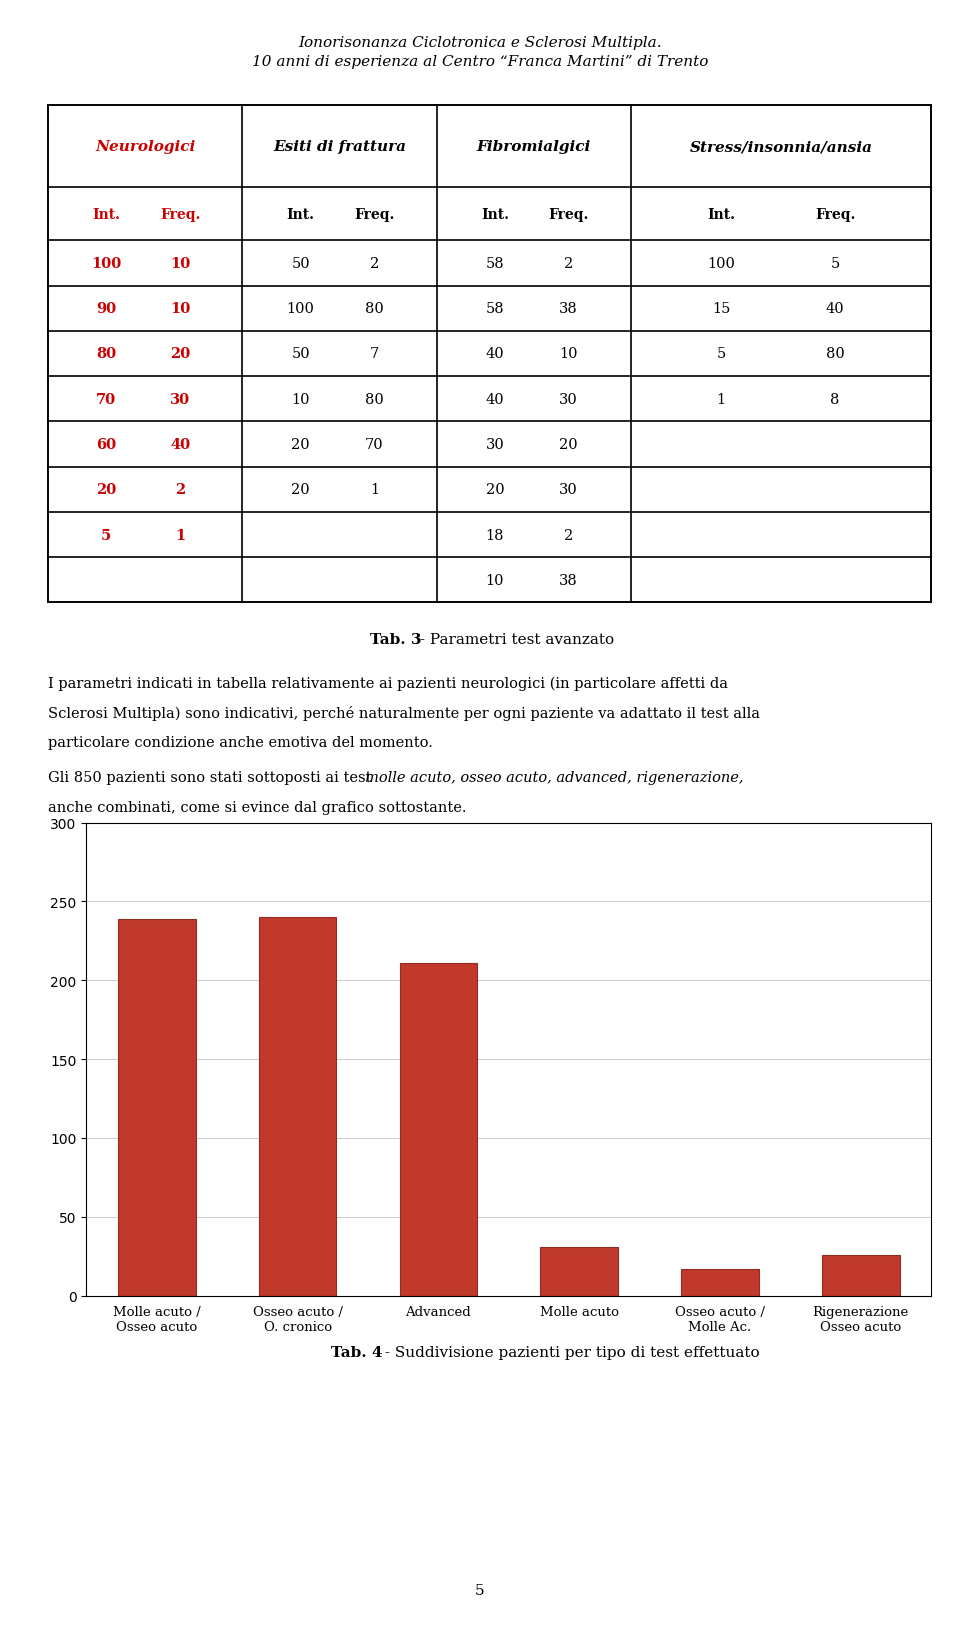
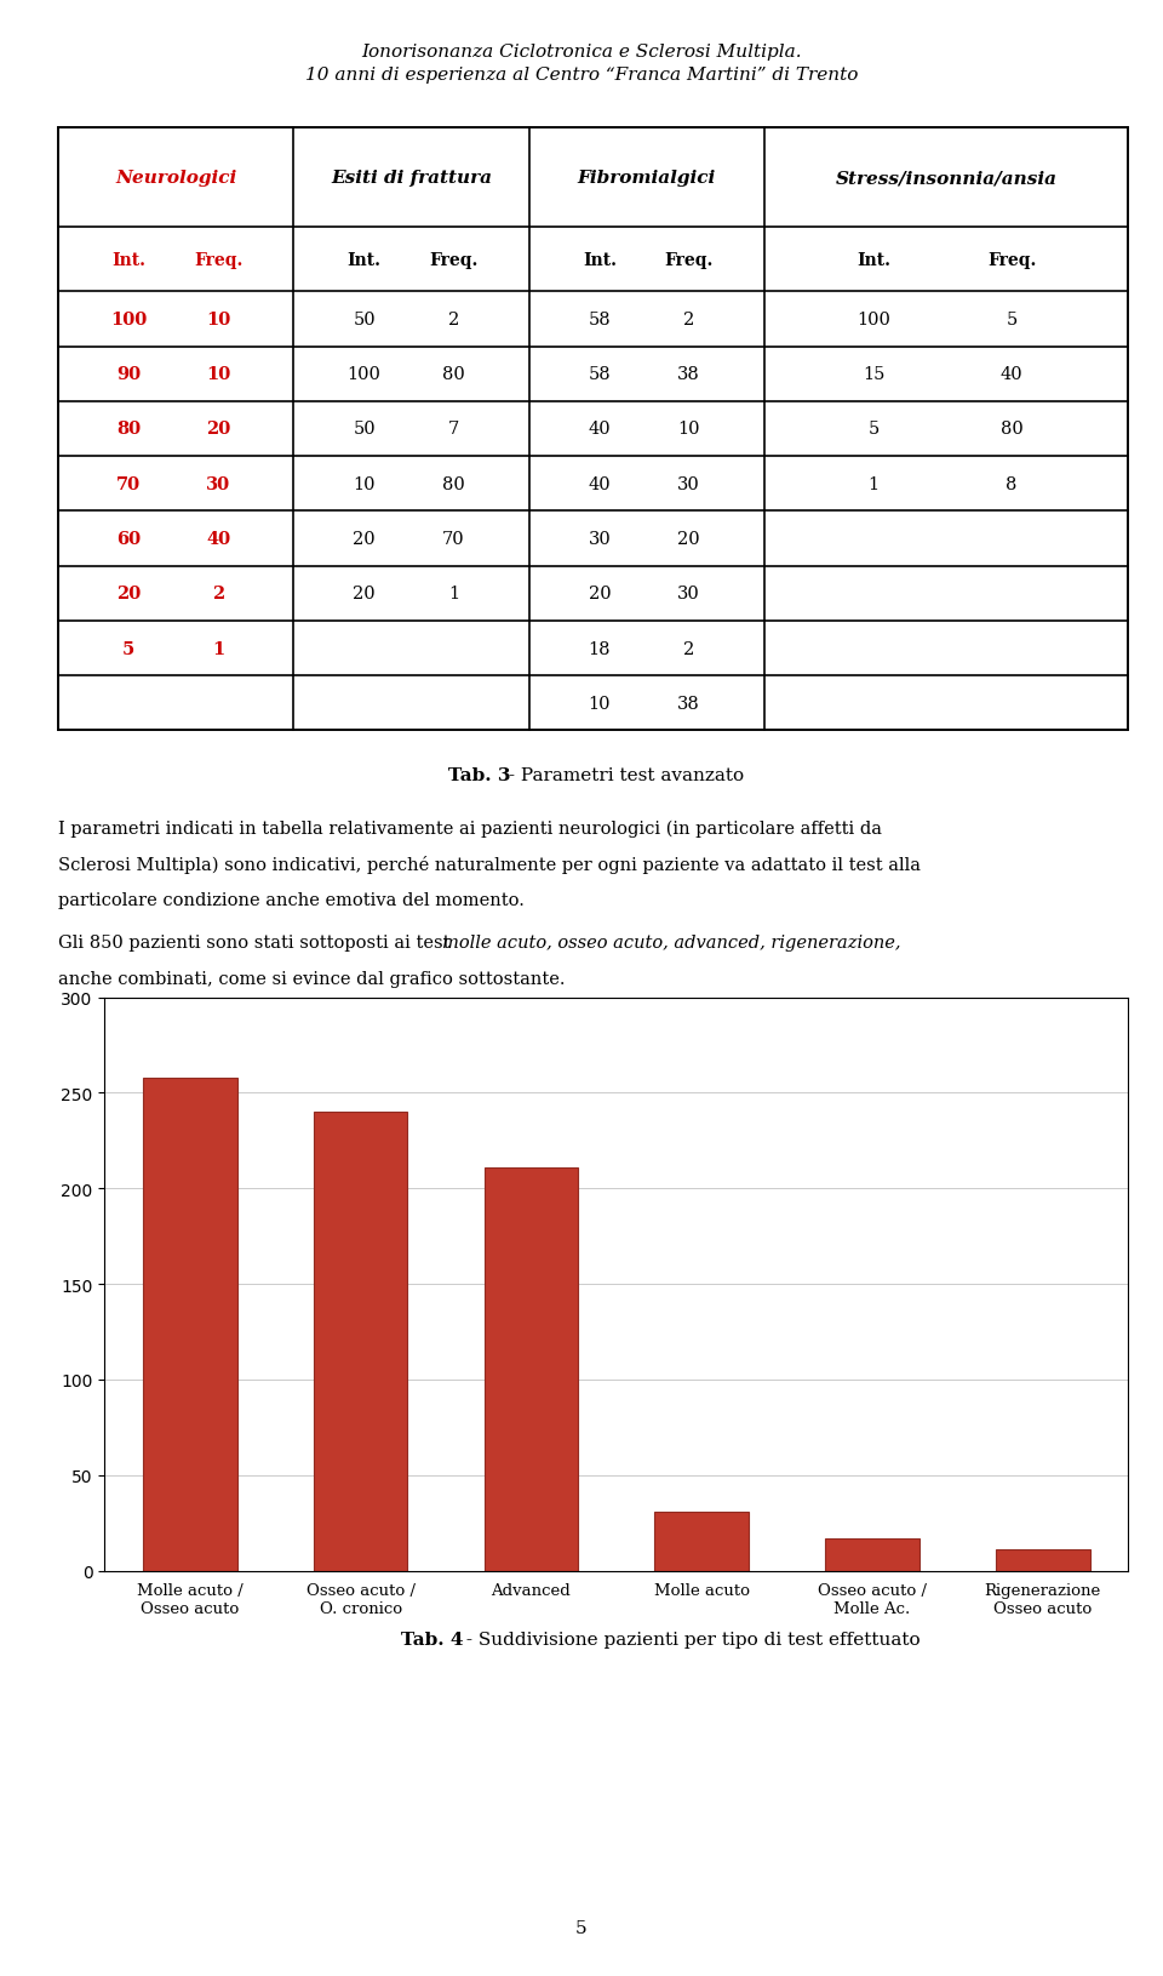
Molle acuto / Osseo acuto: 239 -> 258
Rigenerazione Osseo acuto: 26 -> 11
